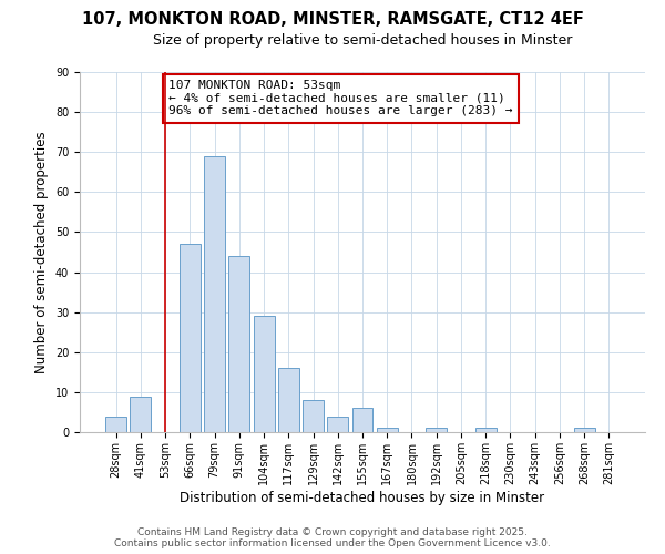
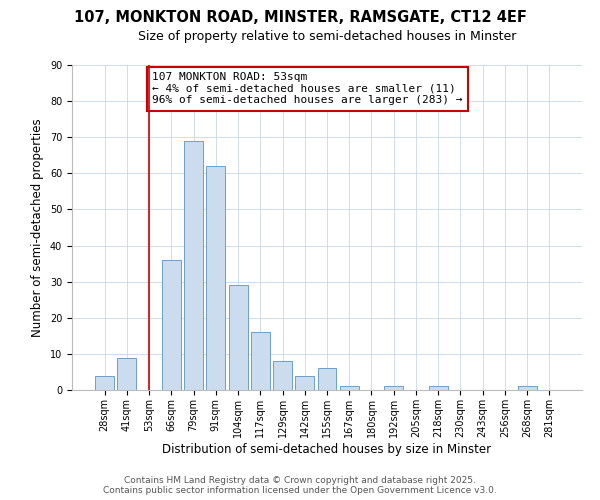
66sqm: 47 -> 36
91sqm: 44 -> 62
